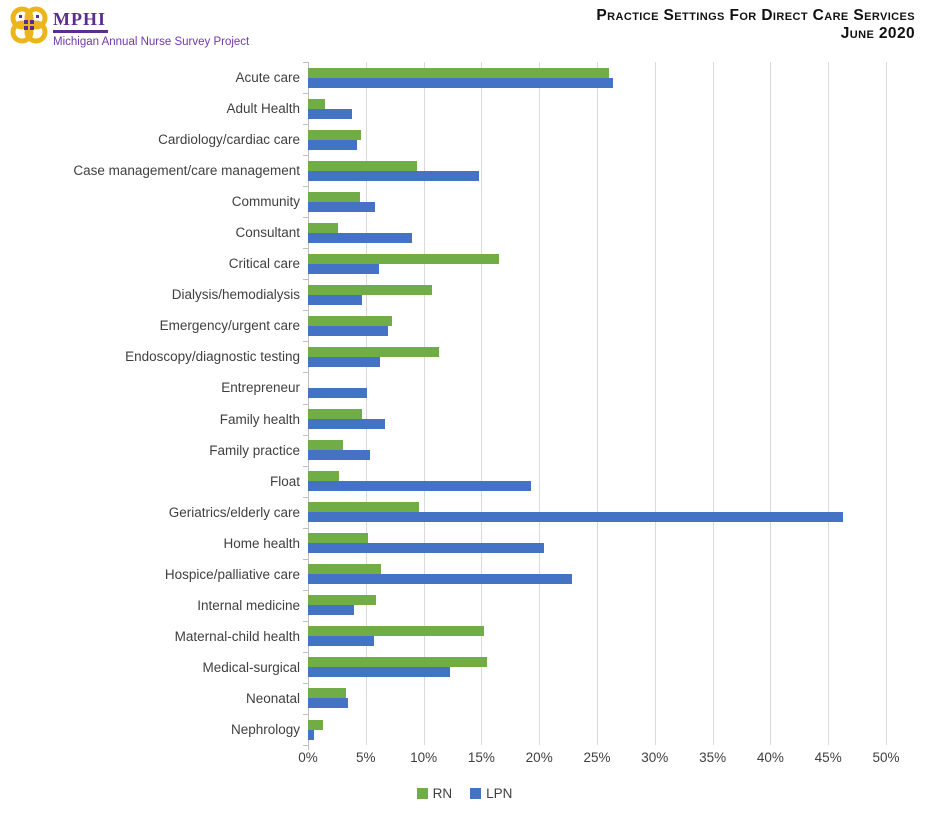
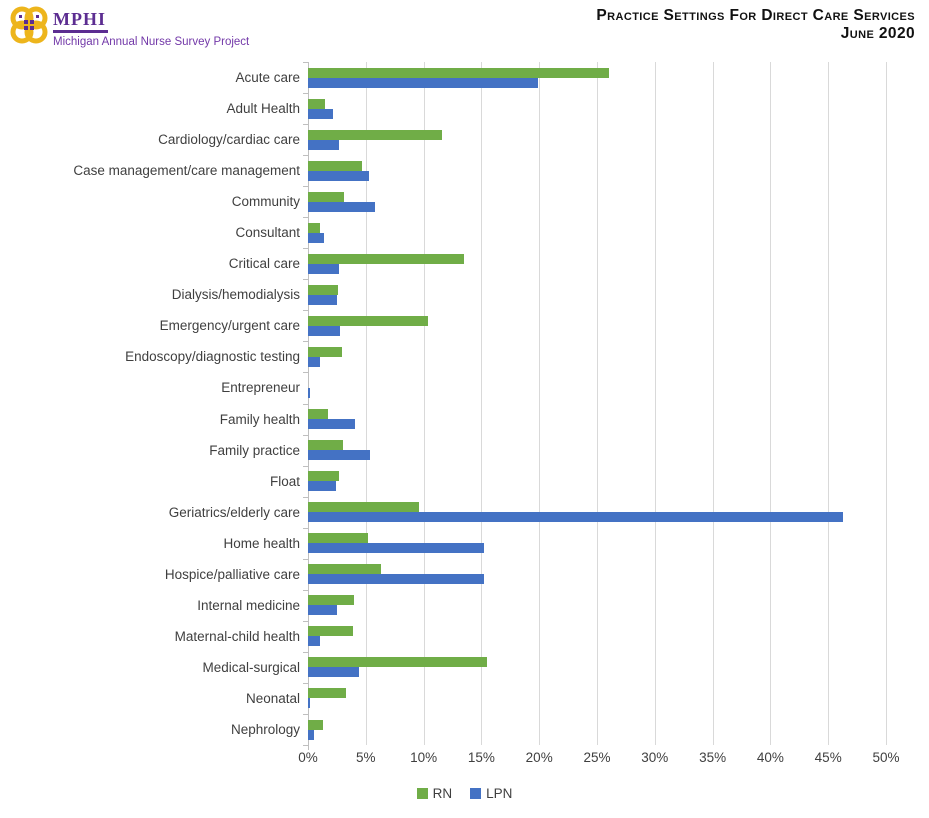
LPN/Acute care: 26.4% -> 19.9%
LPN/Adult Health: 3.8% -> 2.2%
RN/Cardiology/cardiac care: 4.6% -> 11.6%
LPN/Cardiology/cardiac care: 4.2% -> 2.7%
RN/Case management/care management: 9.4% -> 4.7%
LPN/Case management/care management: 14.8% -> 5.3%
RN/Community: 4.5% -> 3.1%
RN/Consultant: 2.6% -> 1.0%
LPN/Consultant: 9.0% -> 1.4%
RN/Critical care: 16.5% -> 13.5%
LPN/Critical care: 6.1% -> 2.7%
RN/Dialysis/hemodialysis: 10.7% -> 2.6%
LPN/Dialysis/hemodialysis: 4.7% -> 2.5%
RN/Emergency/urgent care: 7.3% -> 10.4%
LPN/Emergency/urgent care: 6.9% -> 2.8%
RN/Endoscopy/diagnostic testing: 11.3% -> 2.9%
LPN/Endoscopy/diagnostic testing: 6.2% -> 1.0%
LPN/Entrepreneur: 5.1% -> 0.2%
RN/Family health: 4.7% -> 1.7%
LPN/Family health: 6.7% -> 4.1%
LPN/Float: 19.3% -> 2.4%
LPN/Home health: 20.4% -> 15.2%
LPN/Hospice/palliative care: 22.8% -> 15.2%
RN/Internal medicine: 5.9% -> 4.0%
LPN/Internal medicine: 4.0% -> 2.5%
RN/Maternal-child health: 15.2% -> 3.9%
LPN/Maternal-child health: 5.7% -> 1.0%
LPN/Medical-surgical: 12.3% -> 4.4%
LPN/Neonatal: 3.5% -> 0.2%
